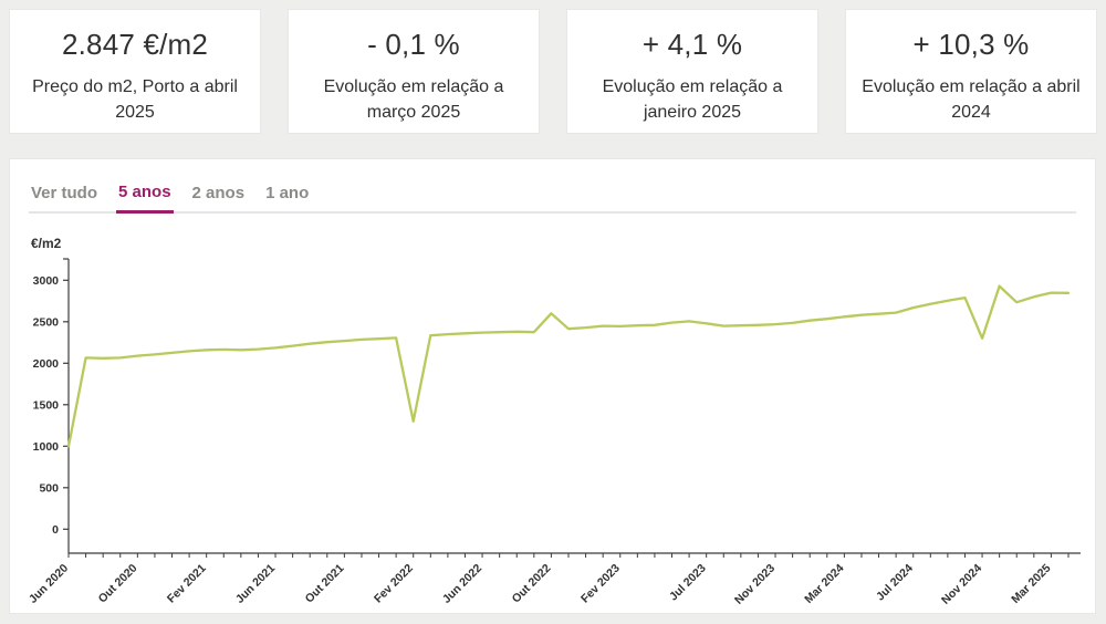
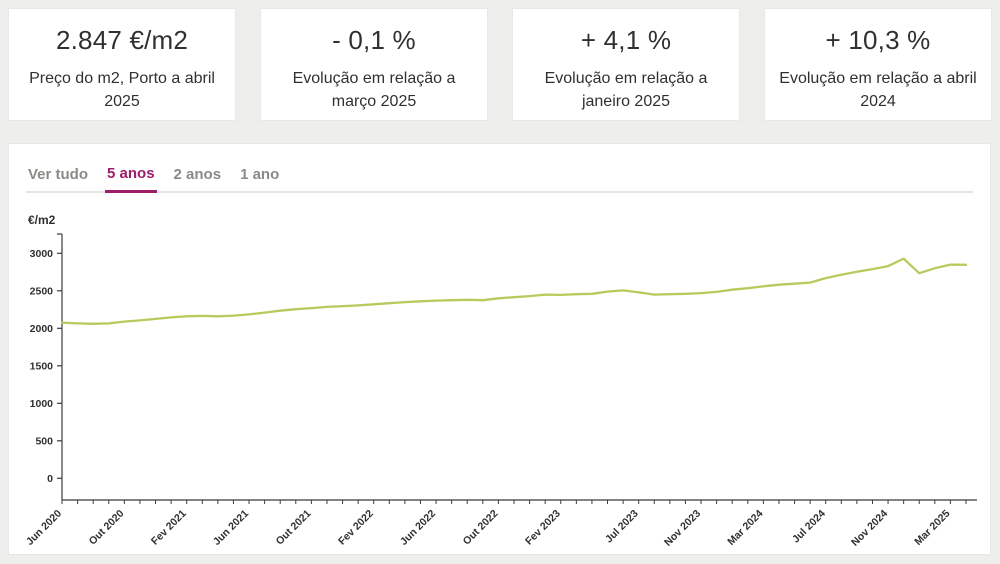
Jun 2020: 1000 -> 2100
Fev 2022: 1300 -> 2300
Out 2022: 2600 -> 2400
Nov 2024: 2300 -> 2800
